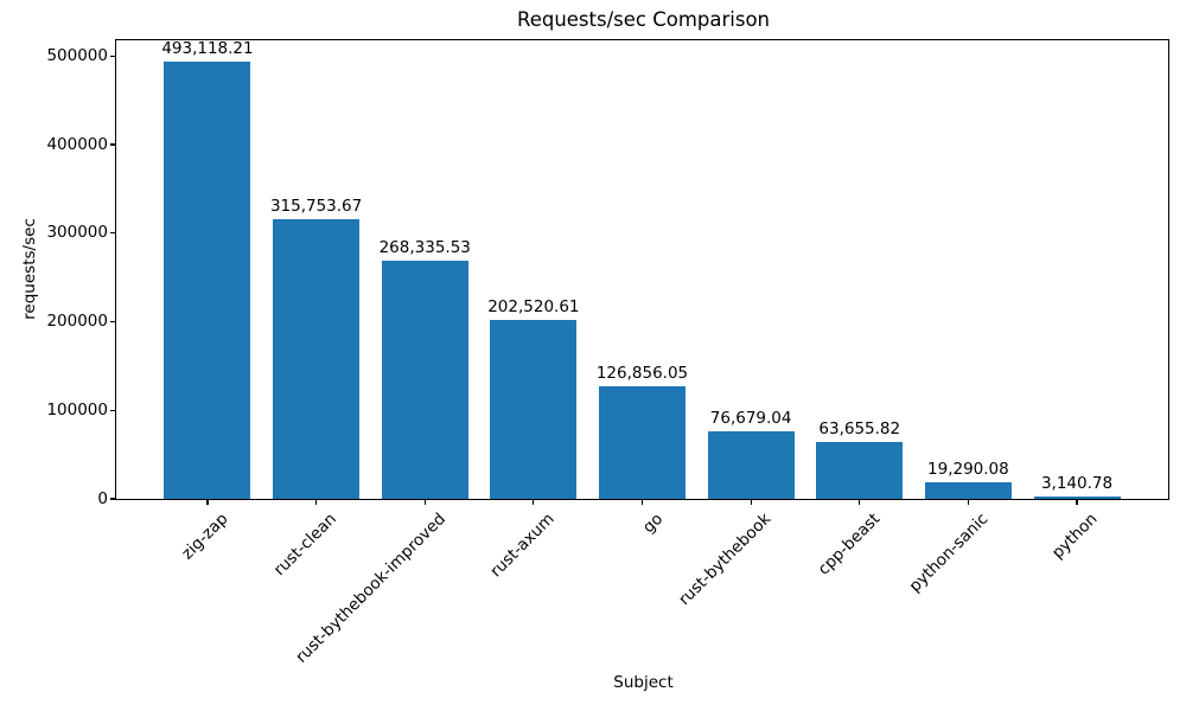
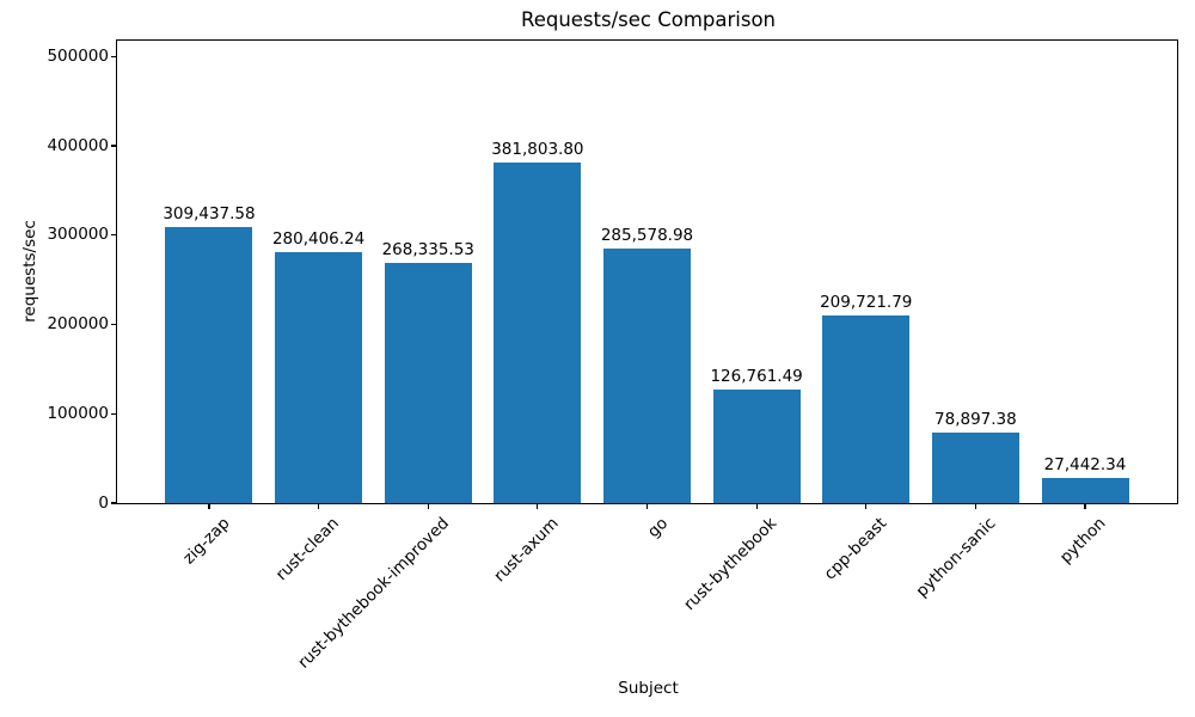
zig-zap: 493,118.21 -> 309,437.58
rust-clean: 315,753.67 -> 280,406.24
rust-axum: 202,520.61 -> 381,803.80
go: 126,856.05 -> 285,578.98
rust-bythebook: 76,679.04 -> 126,761.49
cpp-beast: 63,655.82 -> 209,721.79
python-sanic: 19,290.08 -> 78,897.38
python: 3,140.78 -> 27,442.34
